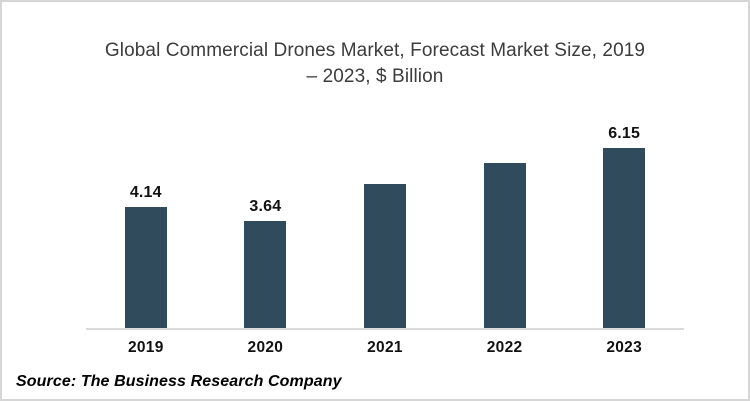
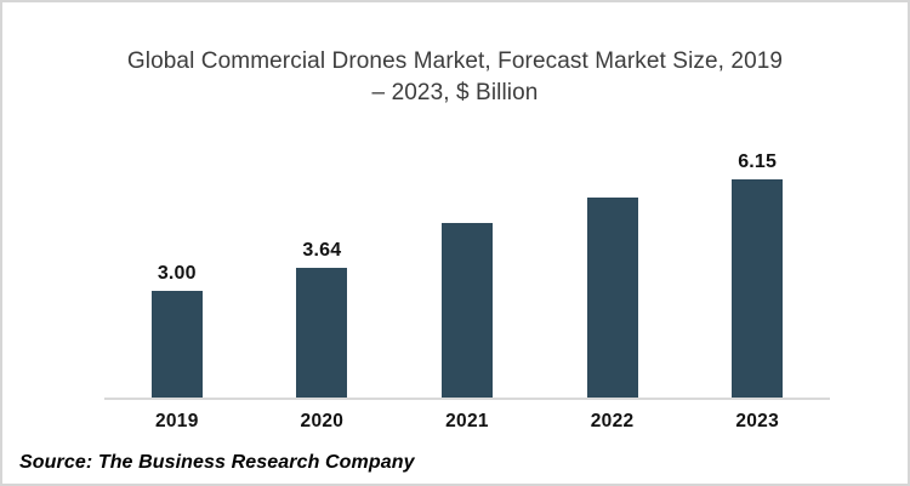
2019: 4.14 -> 3.00
